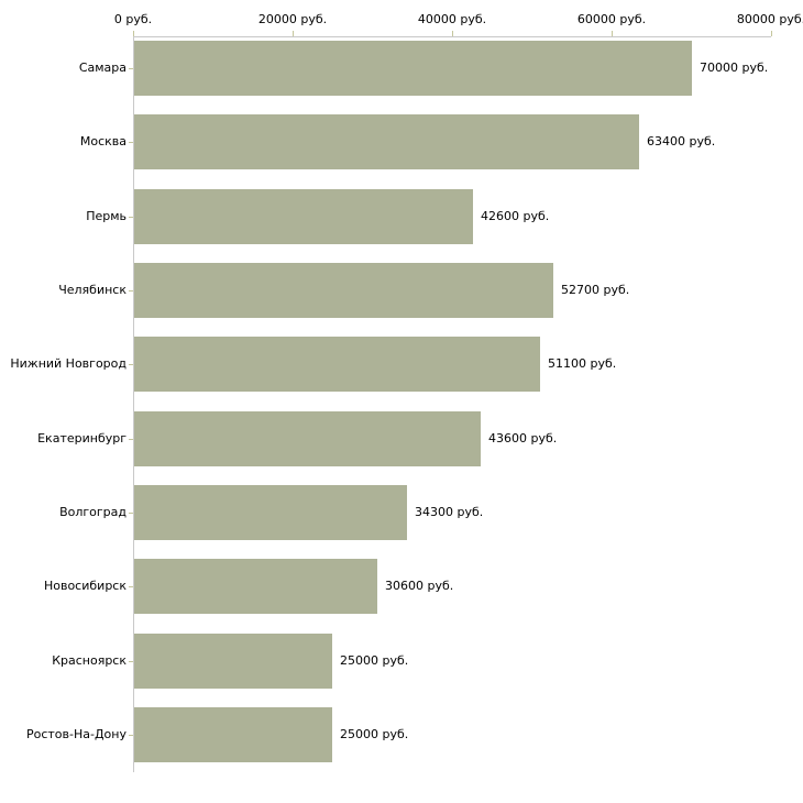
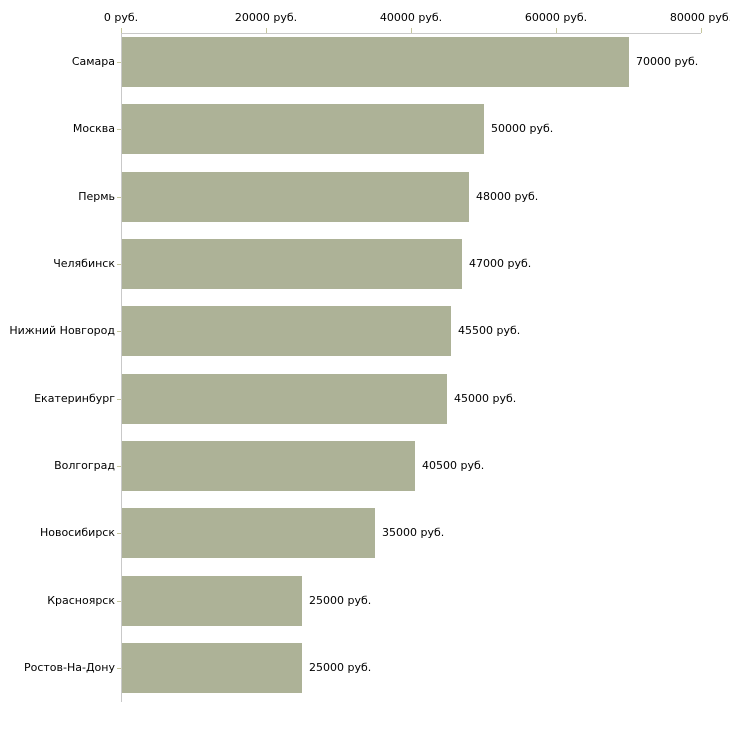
Москва: 63400 -> 50000
Пермь: 42600 -> 48000
Челябинск: 52700 -> 47000
Нижний Новгород: 51100 -> 45500
Екатеринбург: 43600 -> 45000
Волгоград: 34300 -> 40500
Новосибирск: 30600 -> 35000
